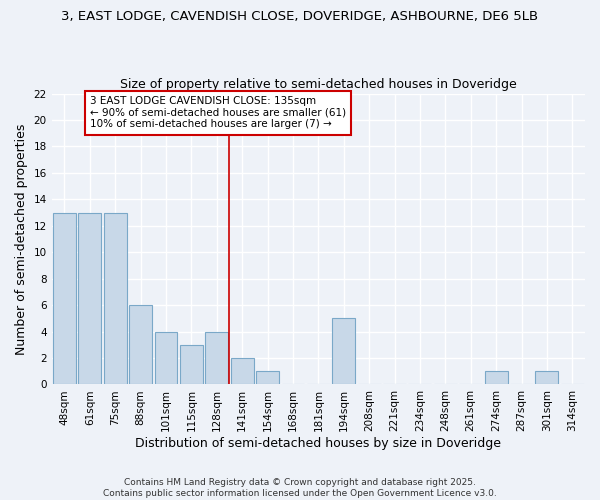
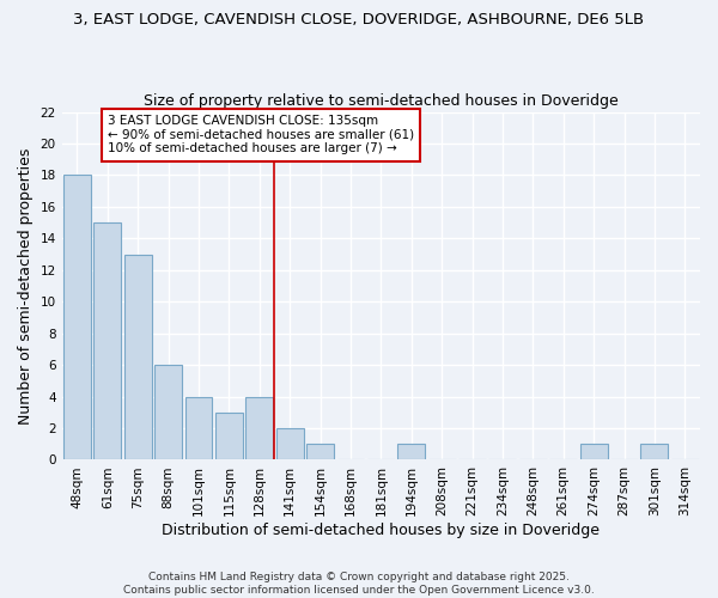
48sqm: 13 -> 18
61sqm: 13 -> 15
194sqm: 5 -> 1
